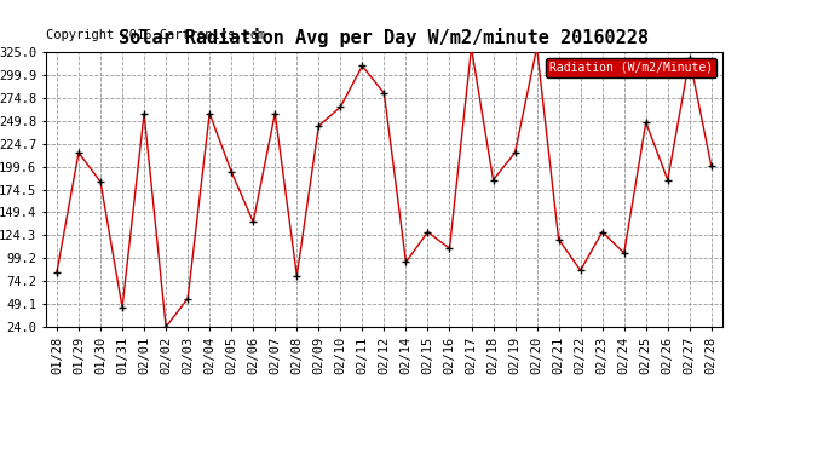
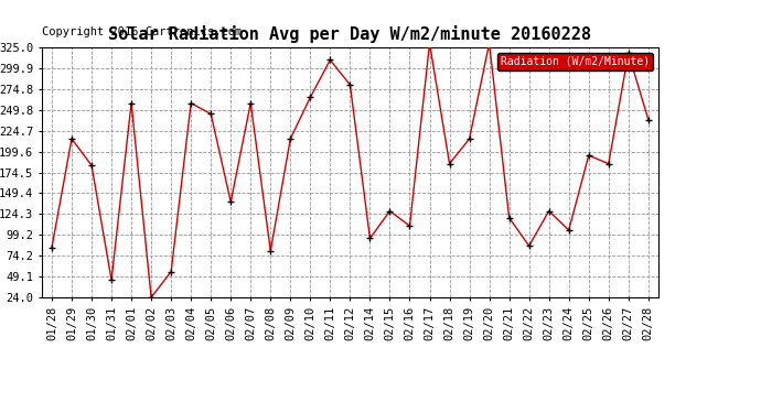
02/05: 194 -> 245
02/09: 244 -> 215
02/25: 248 -> 195
02/28: 200 -> 238
